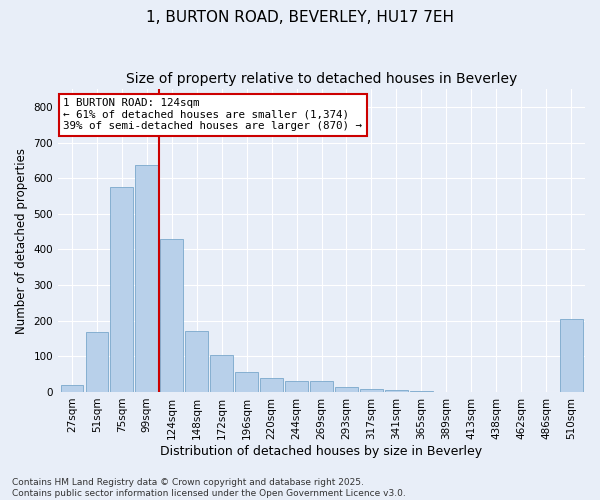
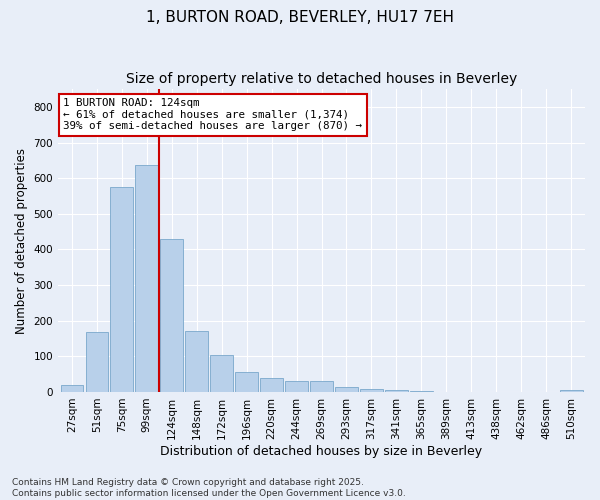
510sqm: 205 -> 5
